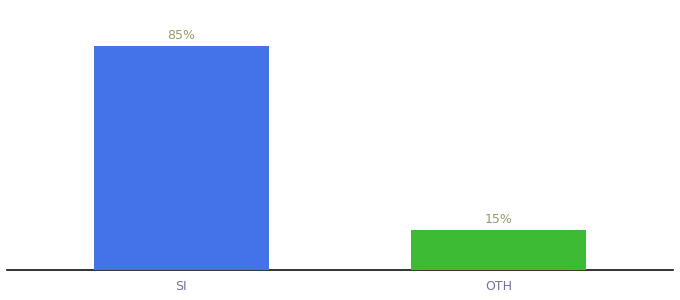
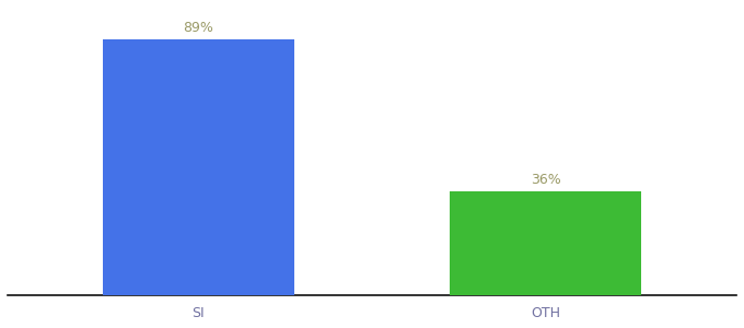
SI: 85% -> 89%
OTH: 15% -> 36%
